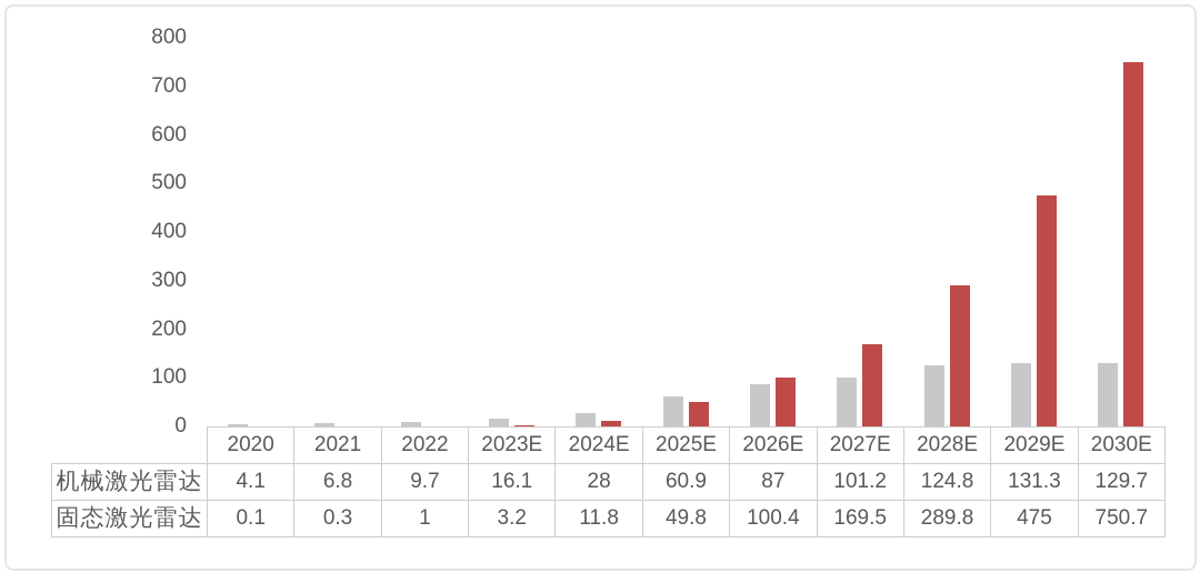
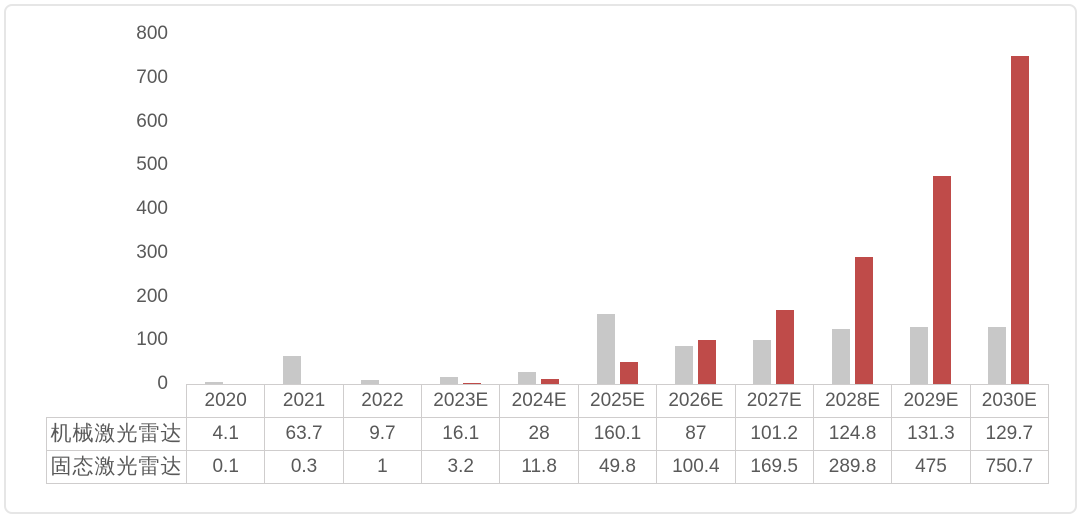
机械激光雷达/2021: 6.8 -> 63.7
机械激光雷达/2025E: 60.9 -> 160.1
